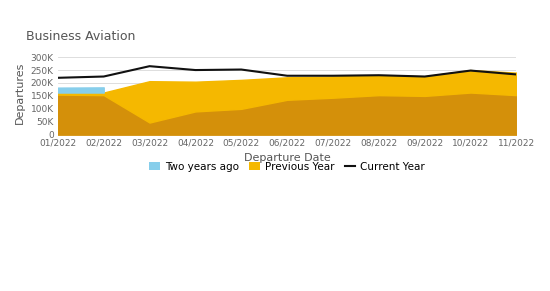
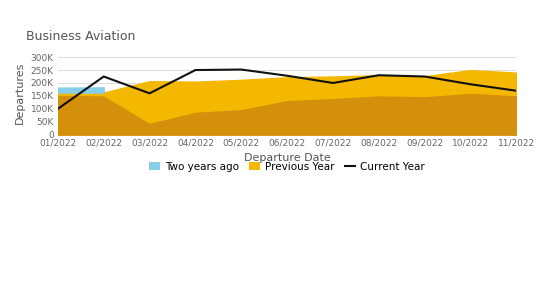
Current Year/01/2022: 220K -> 100K
Current Year/03/2022: 265K -> 160K
Current Year/07/2022: 228K -> 200K
Current Year/10/2022: 248K -> 195K
Current Year/11/2022: 233K -> 170K
